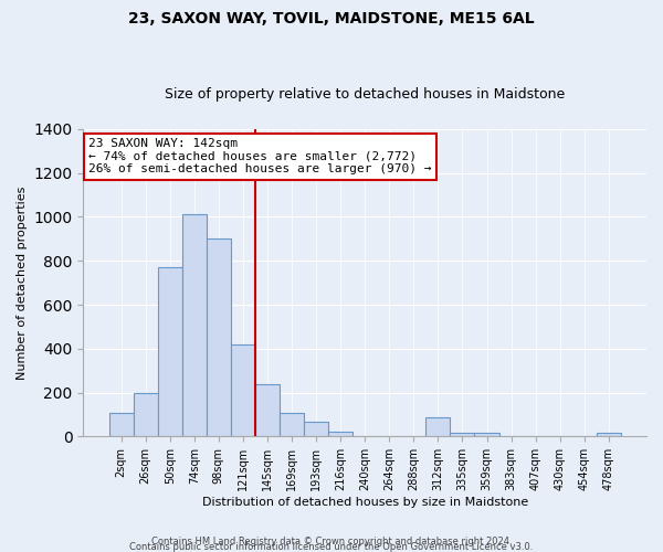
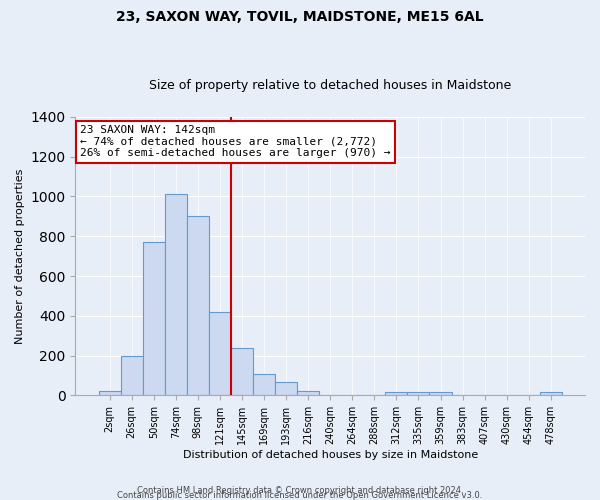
2sqm: 110 -> 20
312sqm: 90 -> 20
